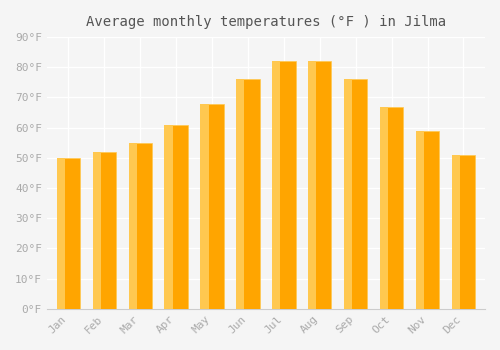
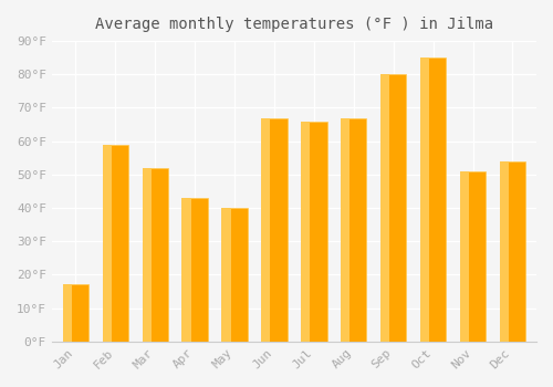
Jan: 50°F -> 17°F
Feb: 52°F -> 59°F
Mar: 55°F -> 52°F
Apr: 61°F -> 43°F
May: 68°F -> 40°F
Jun: 76°F -> 67°F
Jul: 82°F -> 66°F
Aug: 82°F -> 67°F
Sep: 76°F -> 80°F
Oct: 67°F -> 85°F
Nov: 59°F -> 51°F
Dec: 51°F -> 54°F
